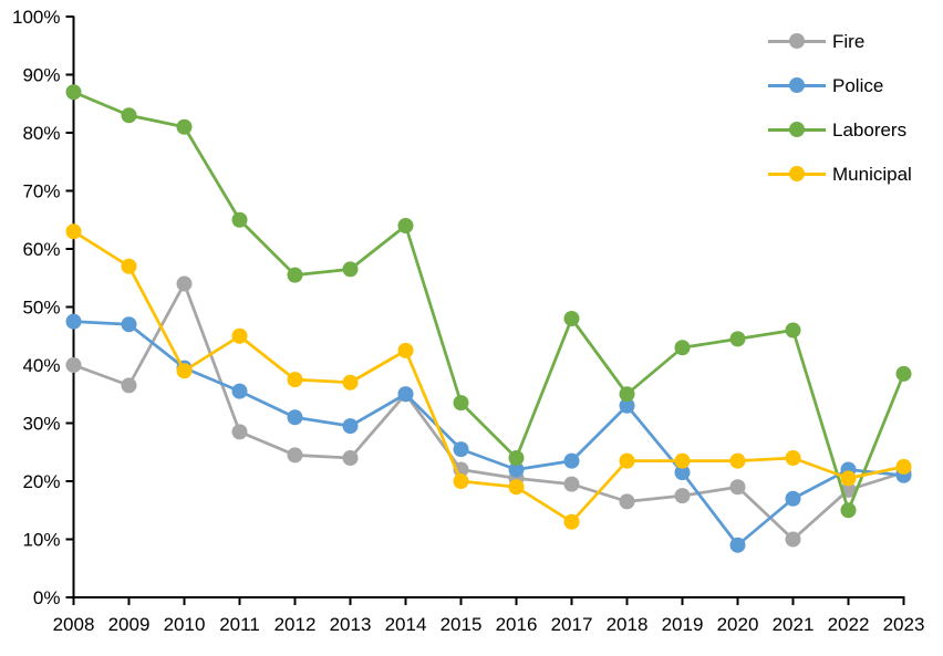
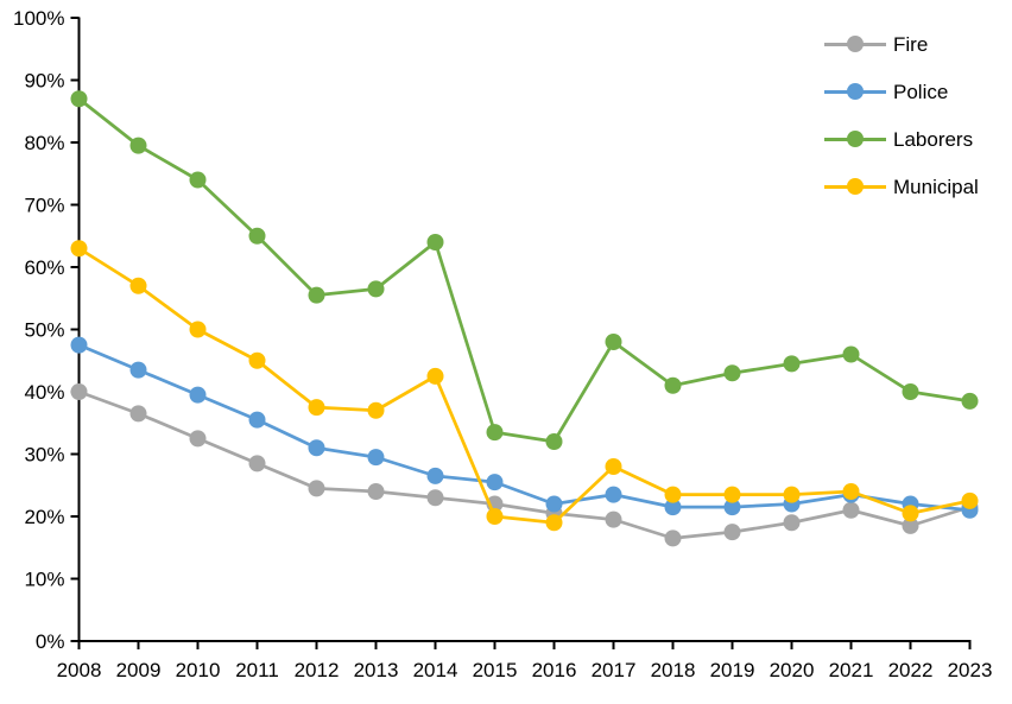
Police/2009: 47% -> 44%
Laborers/2009: 83% -> 80%
Fire/2010: 54% -> 32%
Laborers/2010: 81% -> 74%
Municipal/2010: 39% -> 50%
Fire/2014: 35% -> 23%
Police/2014: 35% -> 26%
Laborers/2016: 24% -> 32%
Municipal/2017: 13% -> 28%
Police/2018: 33% -> 22%
Laborers/2018: 35% -> 41%
Police/2020: 9% -> 22%
Fire/2021: 10% -> 21%
Police/2021: 17% -> 24%
Laborers/2022: 15% -> 40%
